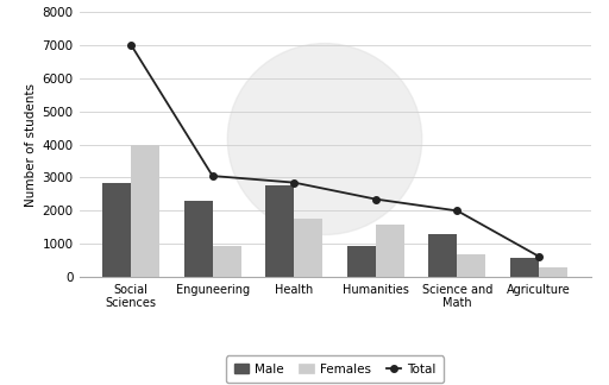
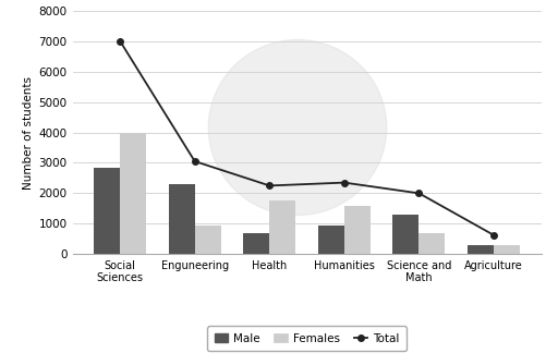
Male/Health: 2750 -> 700
Total/Health: 2850 -> 2250
Male/Agriculture: 600 -> 300
